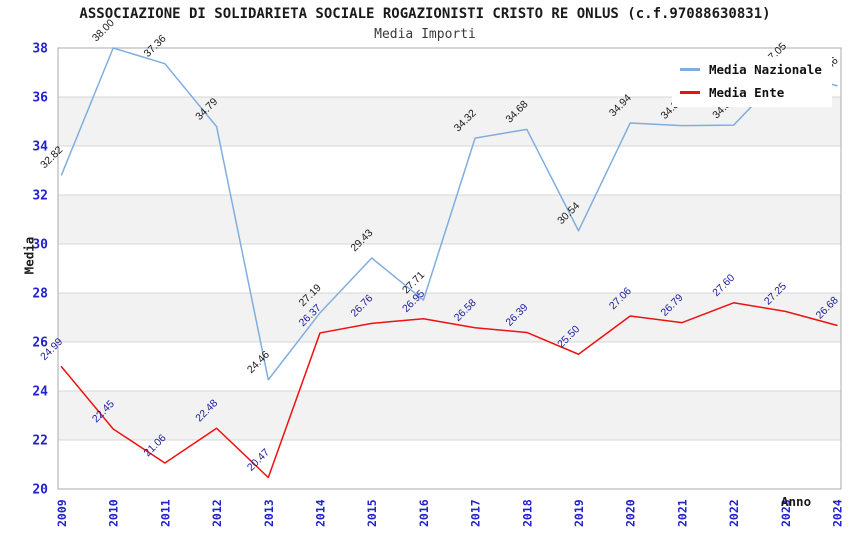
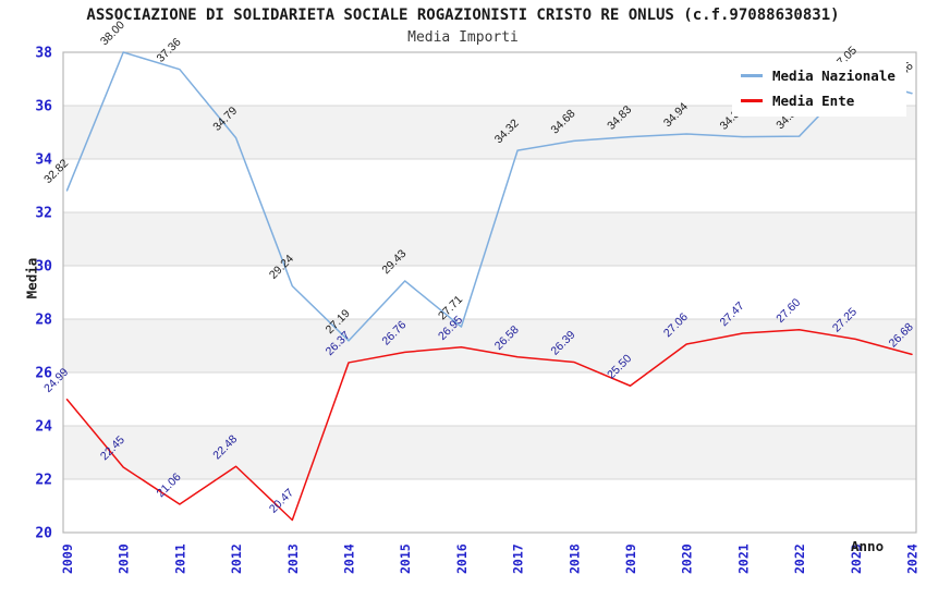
Media Nazionale/2013: 24.46 -> 29.24
Media Nazionale/2019: 30.54 -> 34.83
Media Ente/2021: 26.79 -> 27.47
